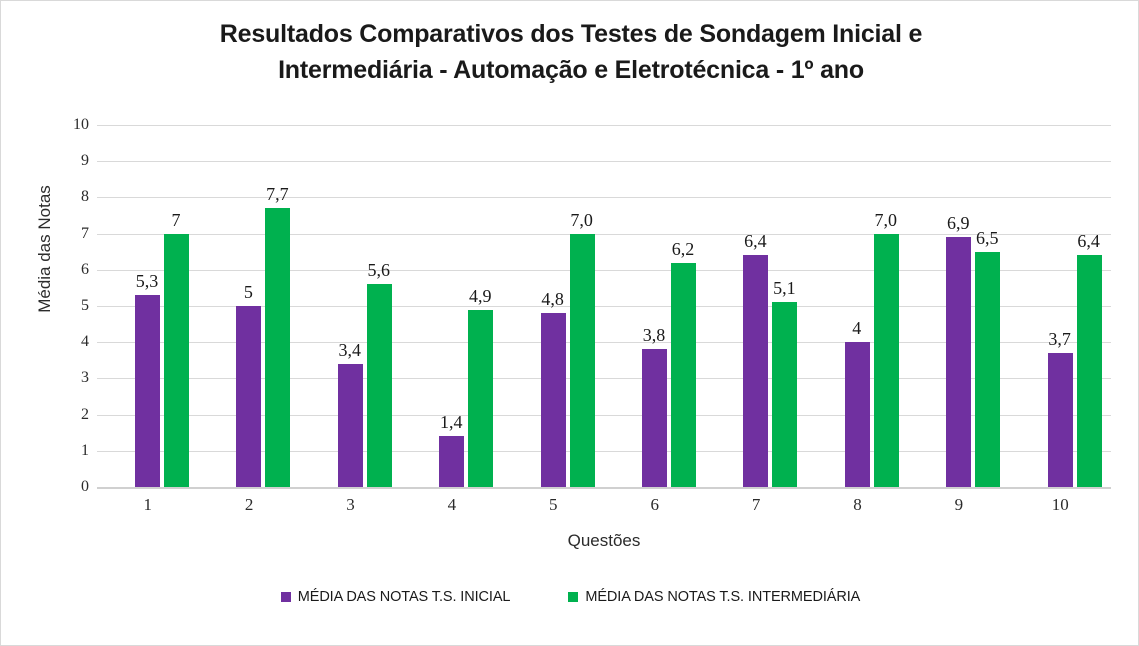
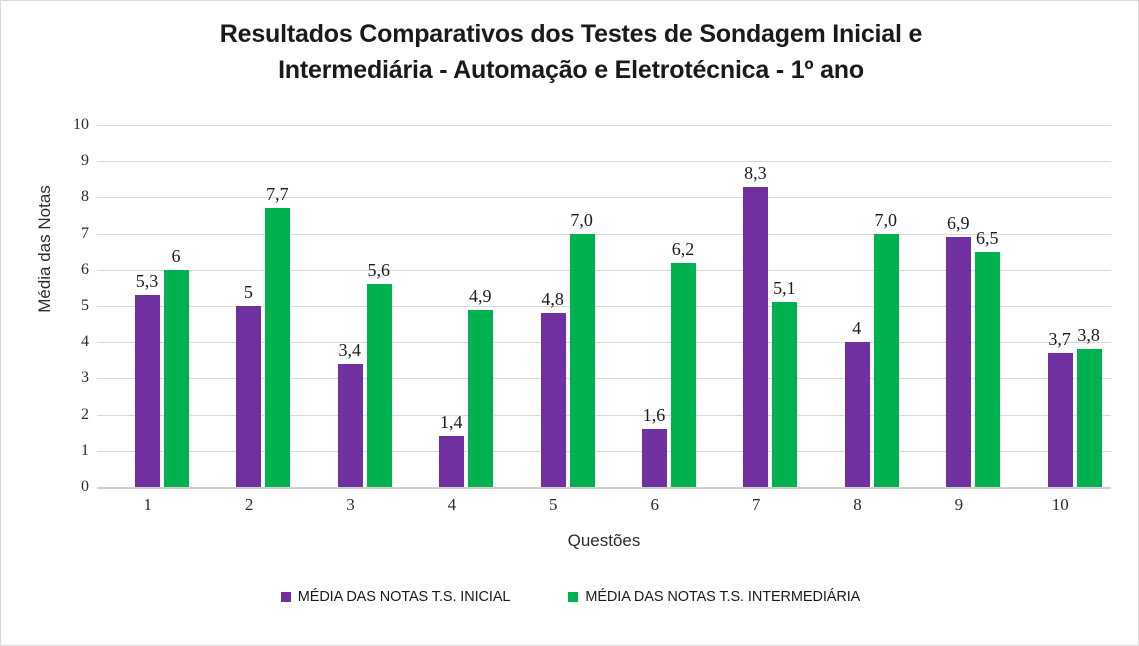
MÉDIA DAS NOTAS T.S. INTERMEDIÁRIA/1: 7 -> 6
MÉDIA DAS NOTAS T.S. INICIAL/6: 3,8 -> 1,6
MÉDIA DAS NOTAS T.S. INICIAL/7: 6,4 -> 8,3
MÉDIA DAS NOTAS T.S. INTERMEDIÁRIA/10: 6,4 -> 3,8
